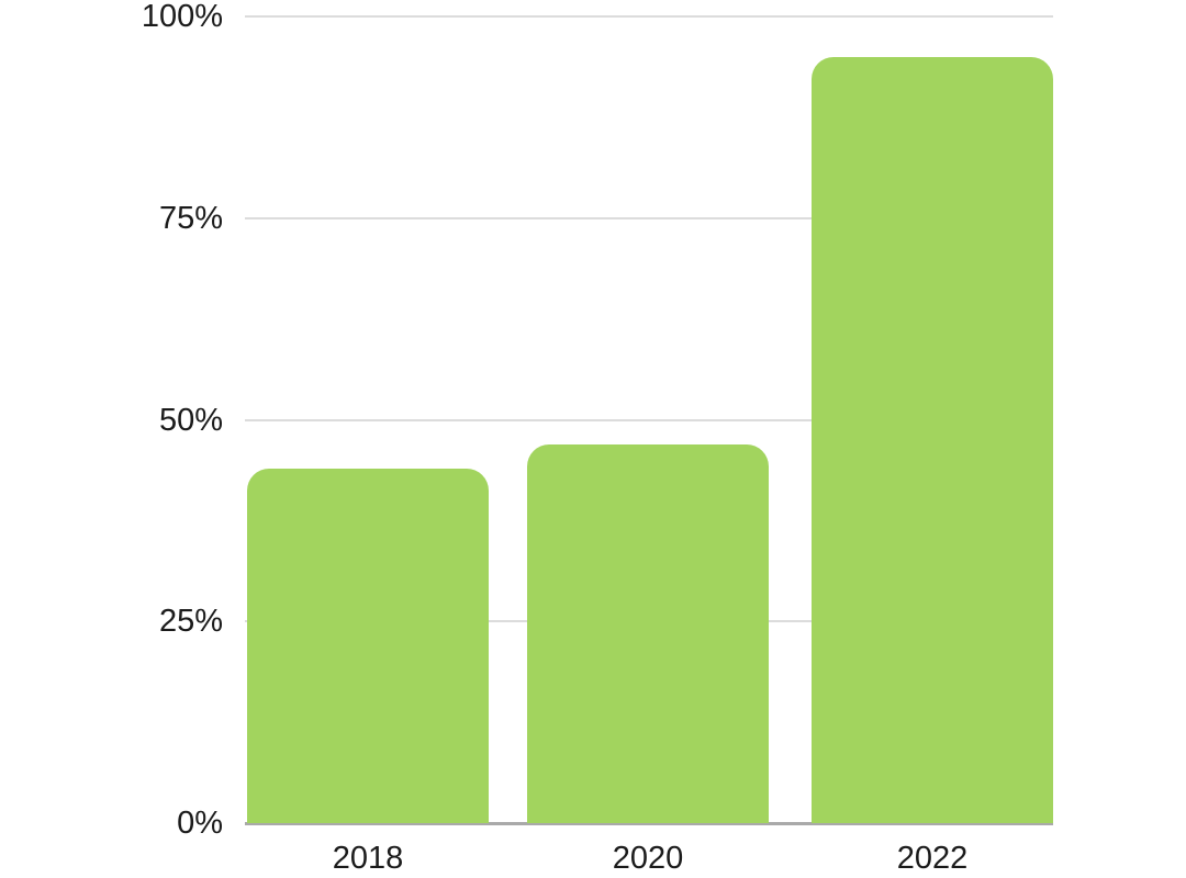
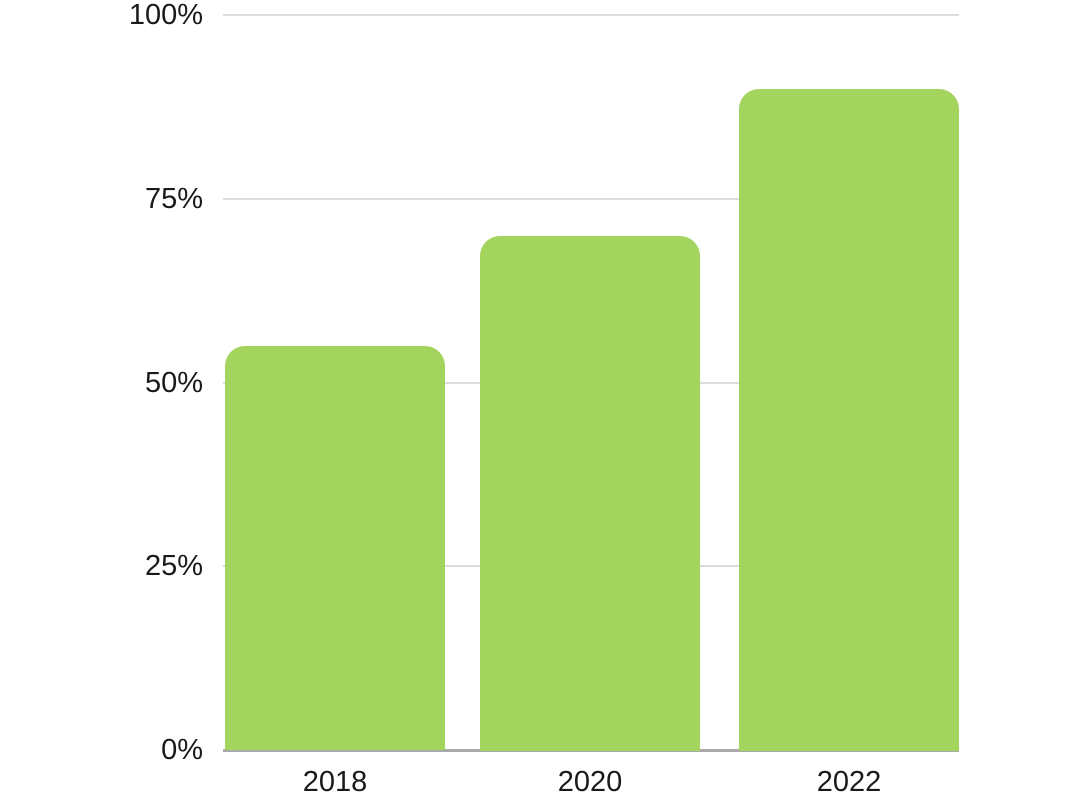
2018: 44% -> 55%
2020: 47% -> 70%
2022: 95% -> 90%
